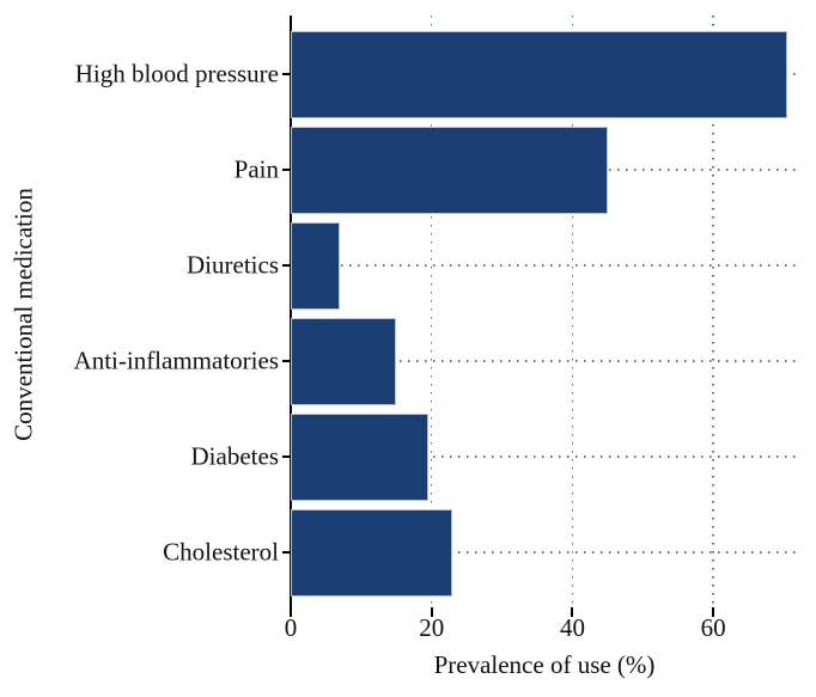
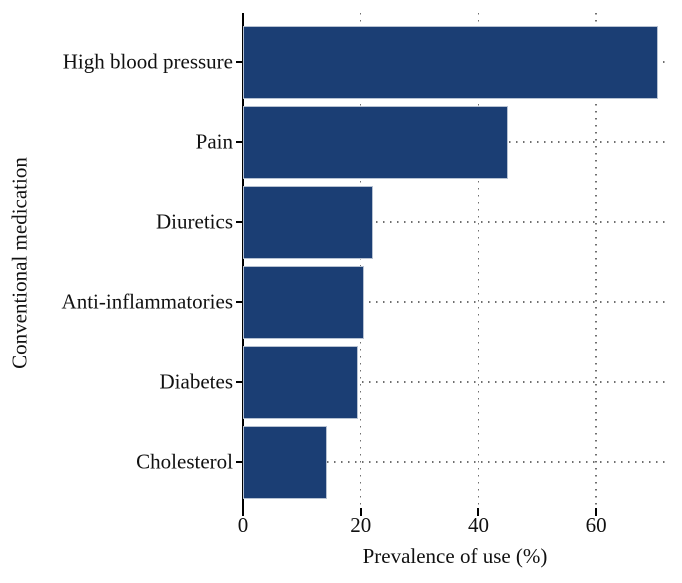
Diuretics: 7 -> 22
Anti-inflammatories: 15 -> 20
Cholesterol: 23 -> 14
